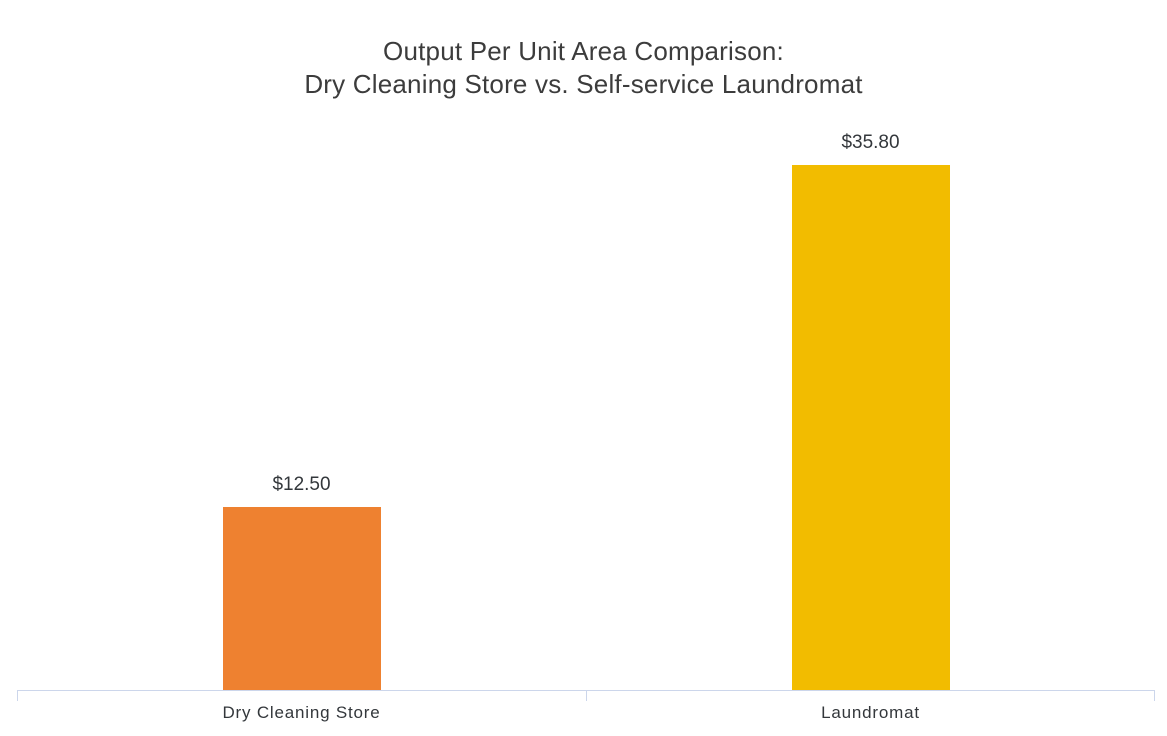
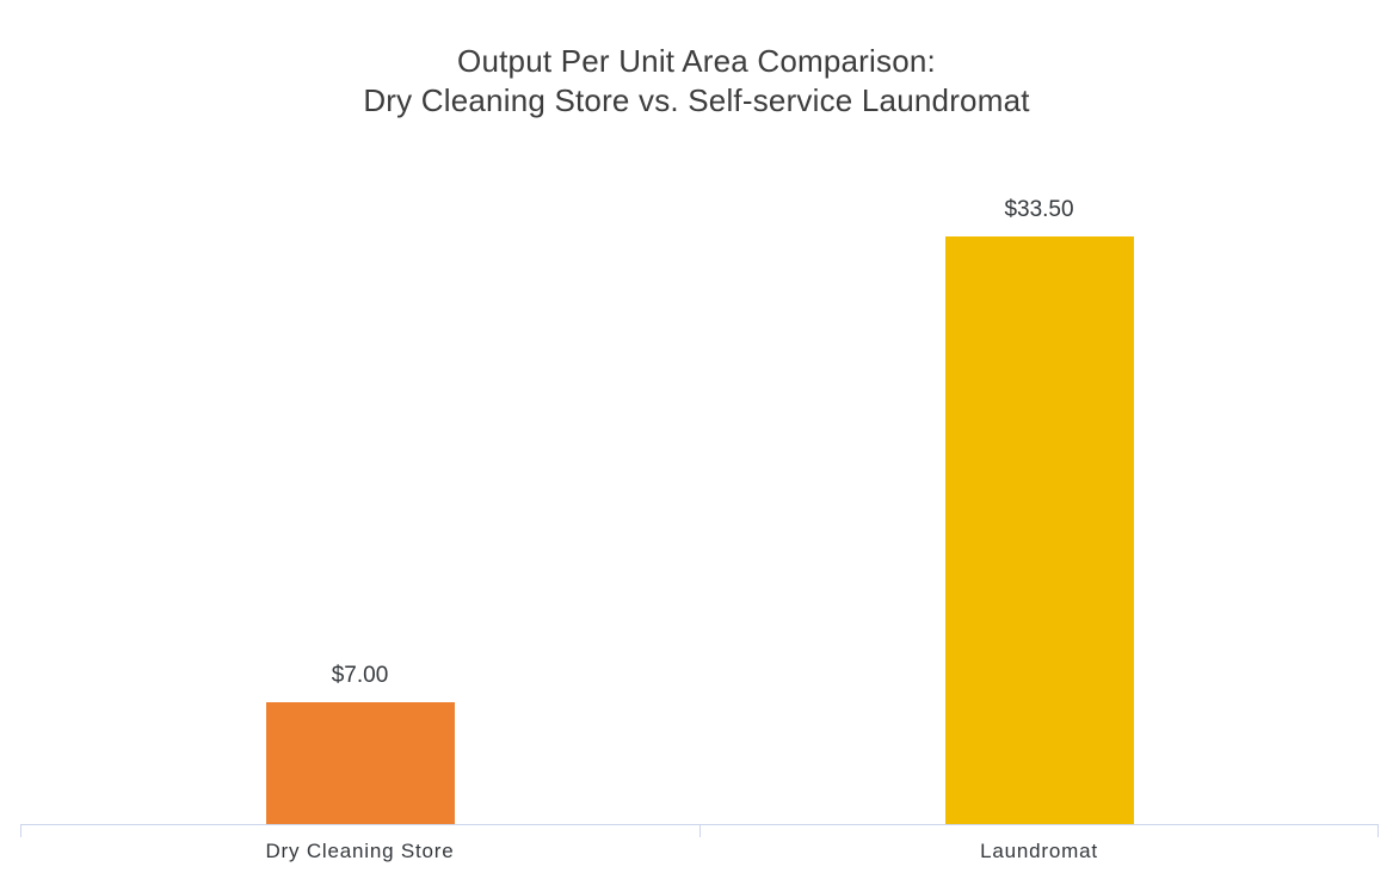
Dry Cleaning Store: $12.50 -> $7.00
Laundromat: $35.80 -> $33.50
